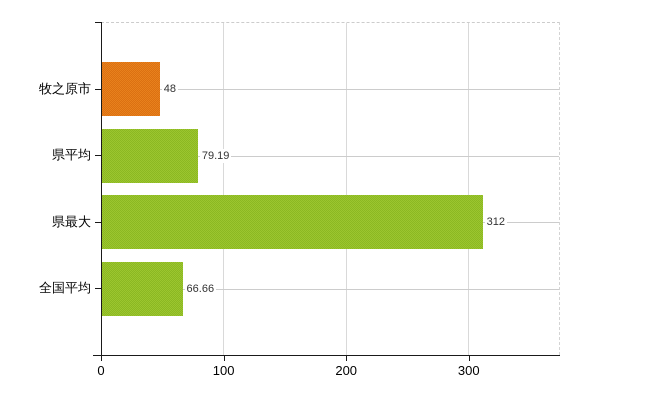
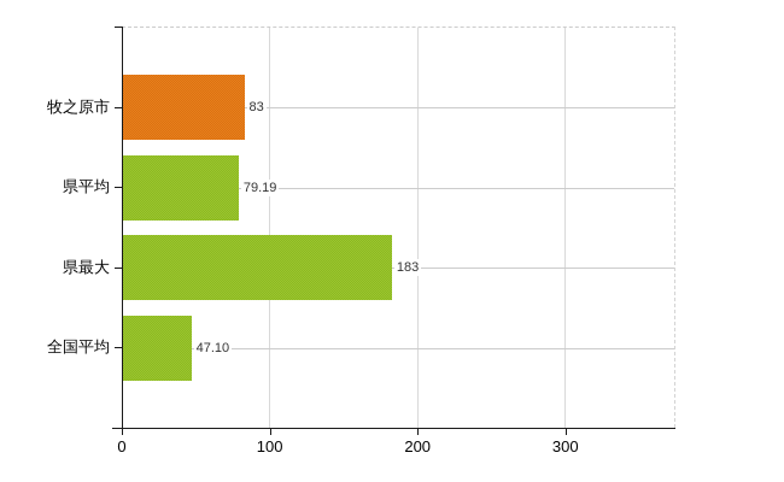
牧之原市: 48 -> 83
県最大: 312 -> 183
全国平均: 66.66 -> 47.10
